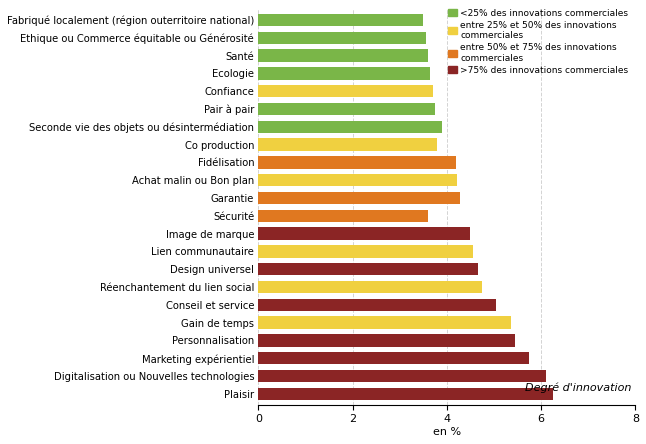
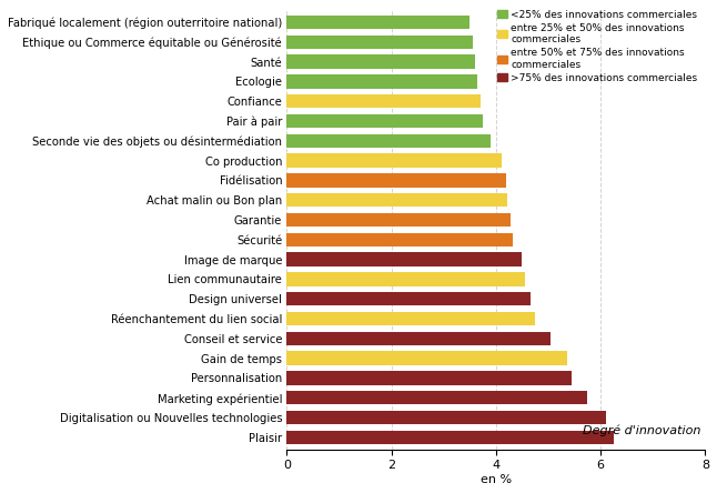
Co production: 3.80 -> 4.10
Sécurité: 3.60 -> 4.32
